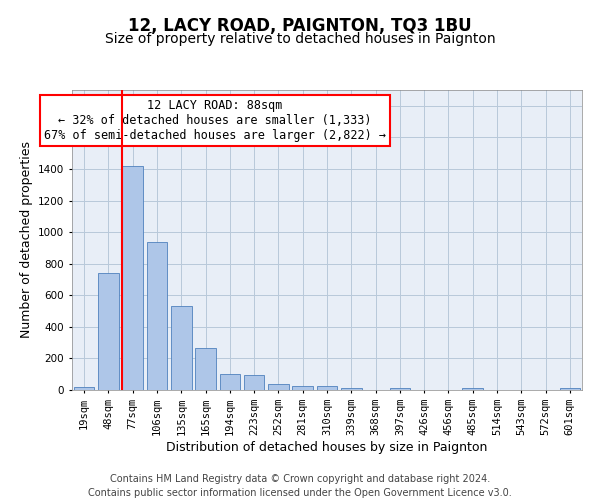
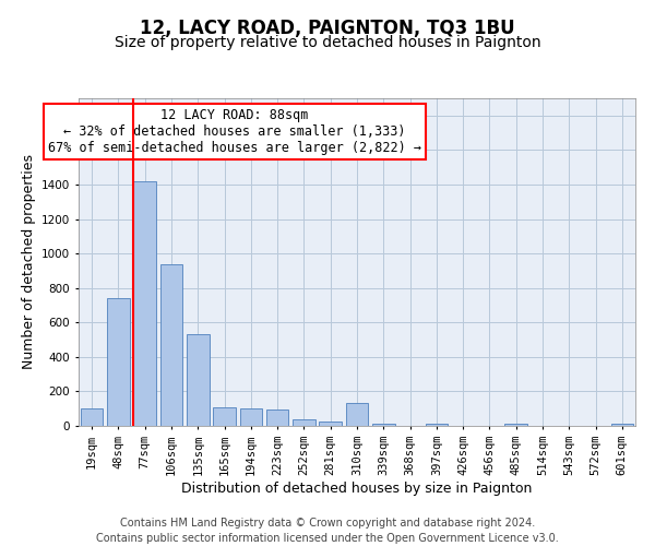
19sqm: 20 -> 100
165sqm: 260 -> 110
310sqm: 30 -> 130
